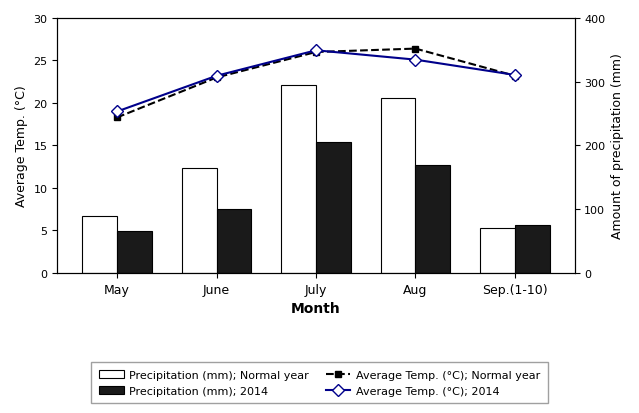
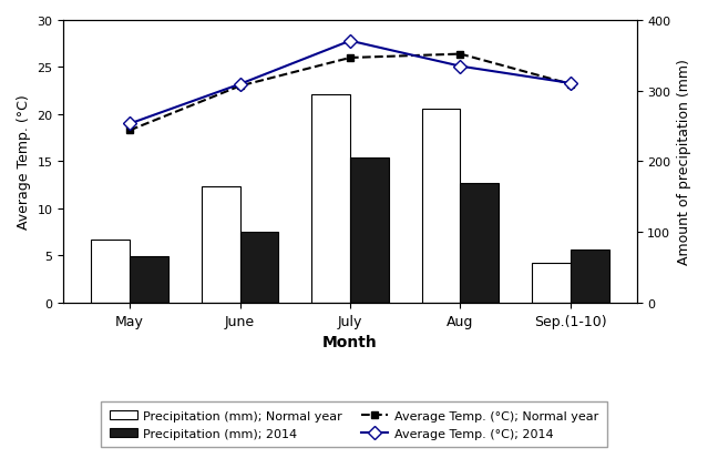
Average Temp. (°C); 2014/July: 26.2 -> 27.8
Precipitation (mm); Normal year/Sep.(1-10): 70 -> 56
